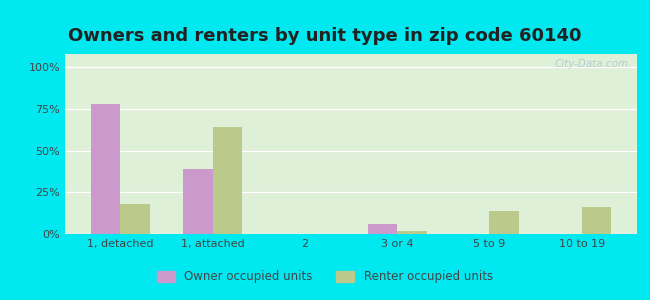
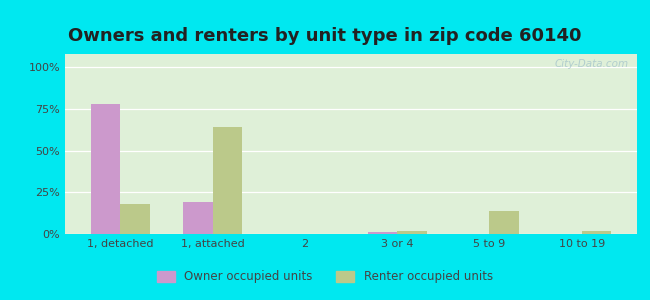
Owner occupied units/1, attached: 39% -> 19%
Owner occupied units/3 or 4: 6% -> 1%
Renter occupied units/10 to 19: 16% -> 2%
